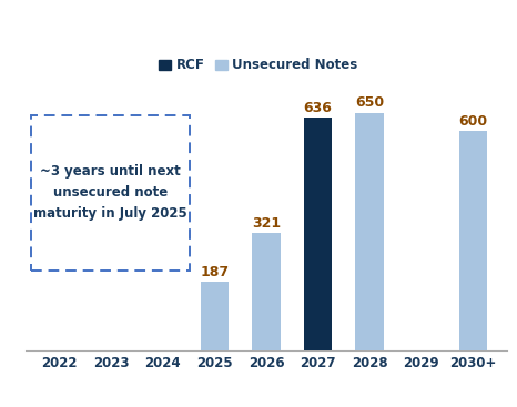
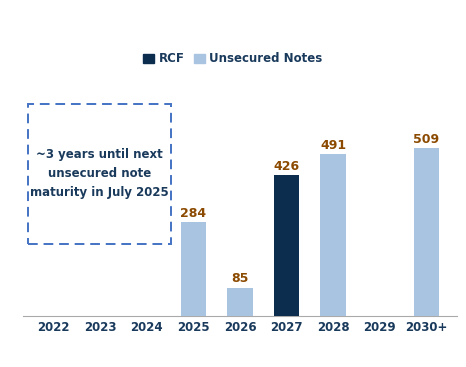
2025: 187 -> 284
2026: 321 -> 85
2027: 636 -> 426
2028: 650 -> 491
2030+: 600 -> 509
